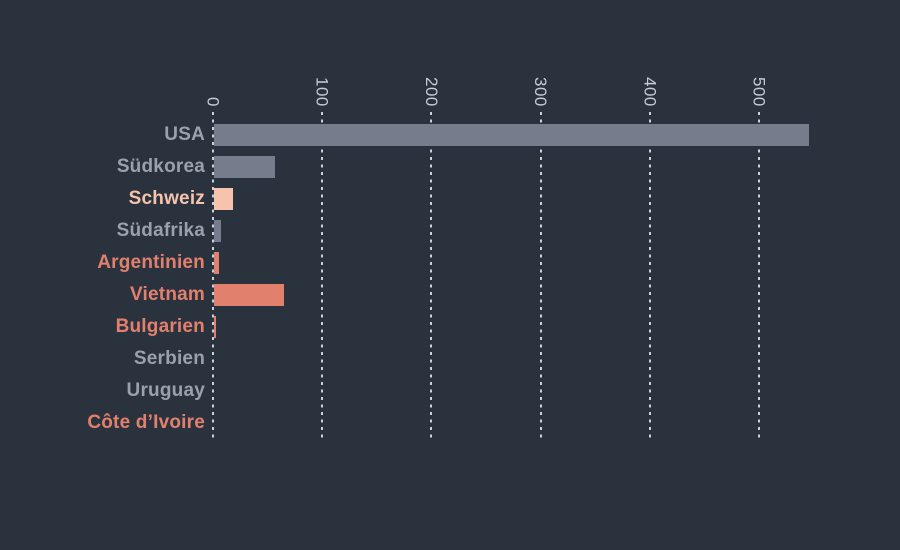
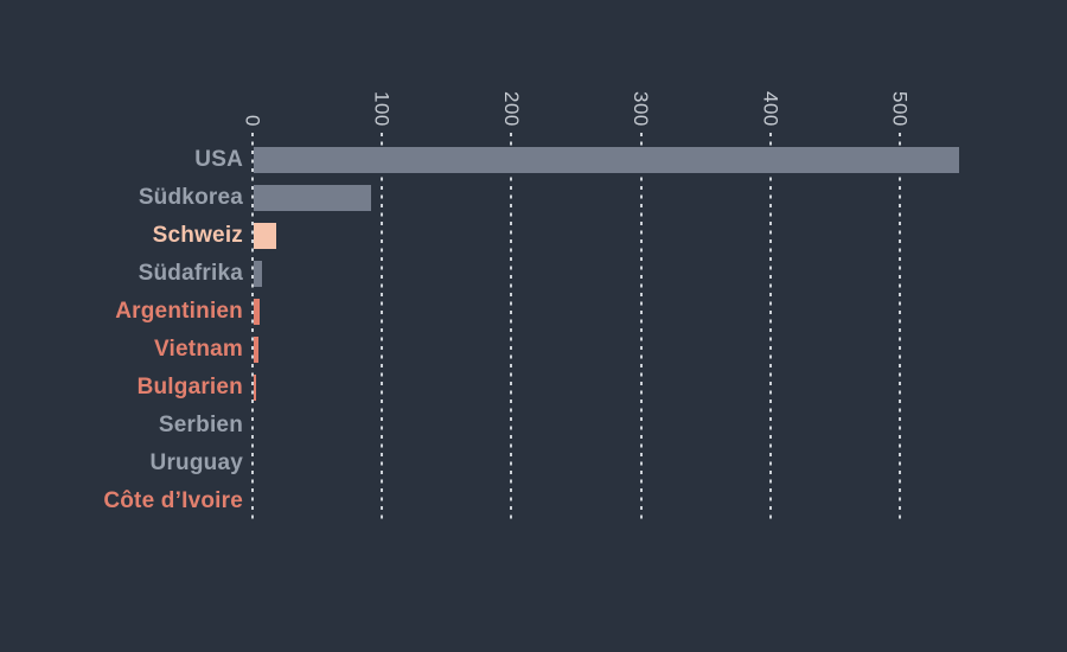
Südkorea: 56 -> 91
Vietnam: 64 -> 4
